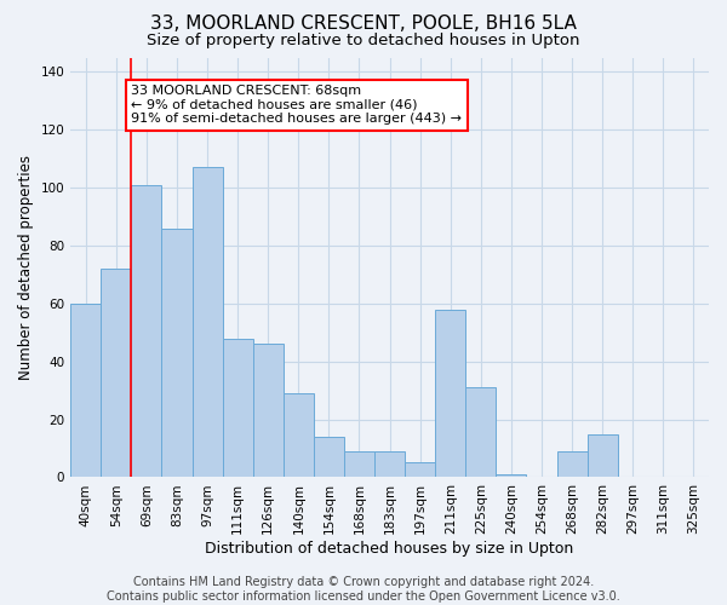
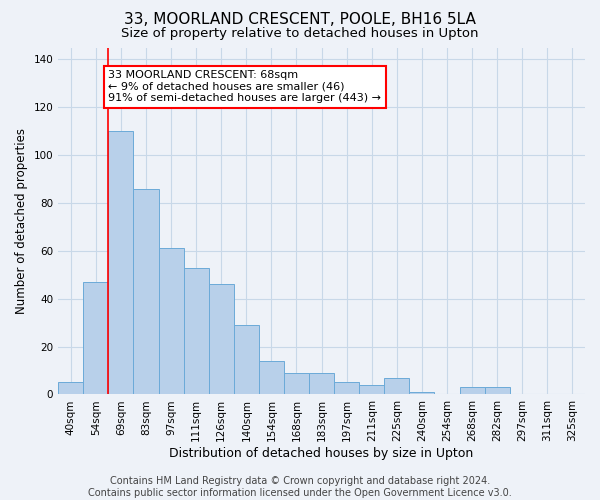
40sqm: 60 -> 5
54sqm: 72 -> 47
69sqm: 101 -> 110
97sqm: 107 -> 61
111sqm: 48 -> 53
211sqm: 58 -> 4
225sqm: 31 -> 7
268sqm: 9 -> 3
282sqm: 15 -> 3
